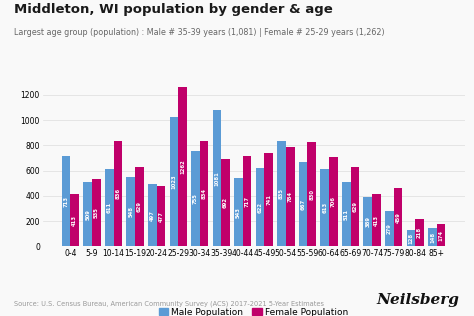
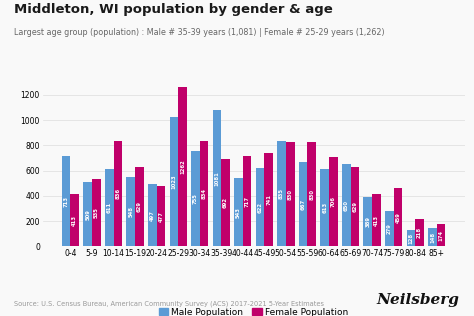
Female Population/50-54: 780 -> 830
Male Population/65-69: 510 -> 650
